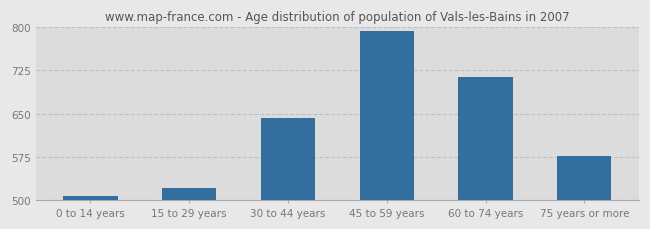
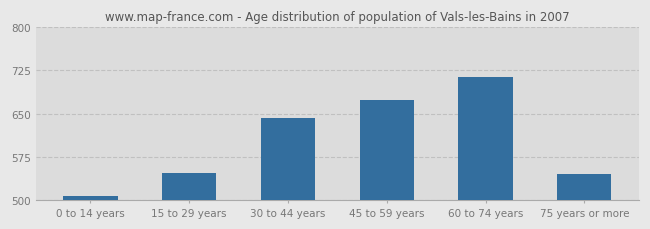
15 to 29 years: 522 -> 548
45 to 59 years: 793 -> 674
75 years or more: 576 -> 546
